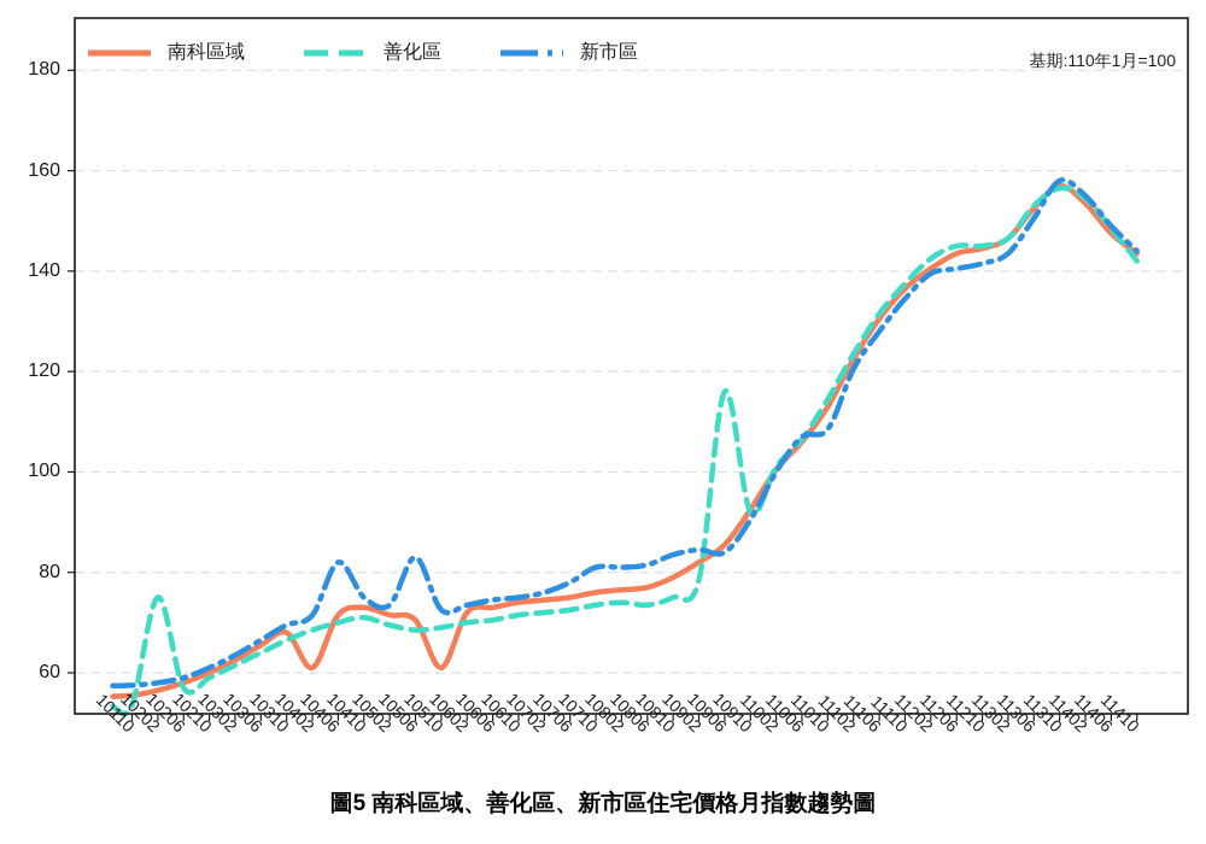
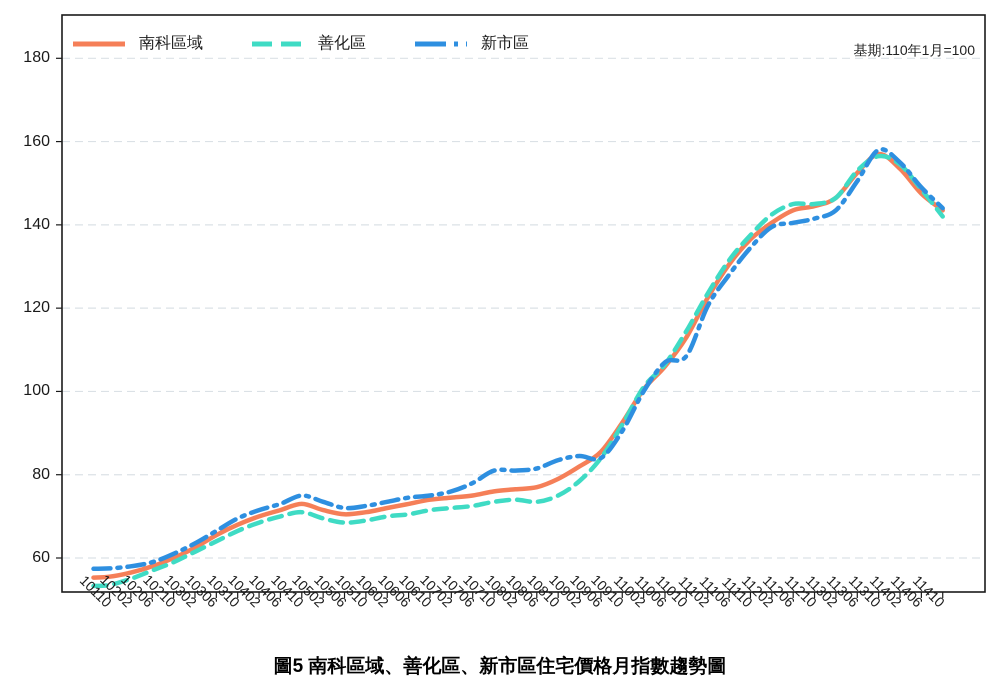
善化區/10202: 75 -> 55
南科區域/10402: 61 -> 70
新市區/10406: 82 -> 73
新市區/10506: 83 -> 72
南科區域/10510: 61 -> 71
善化區/10906: 116 -> 84
